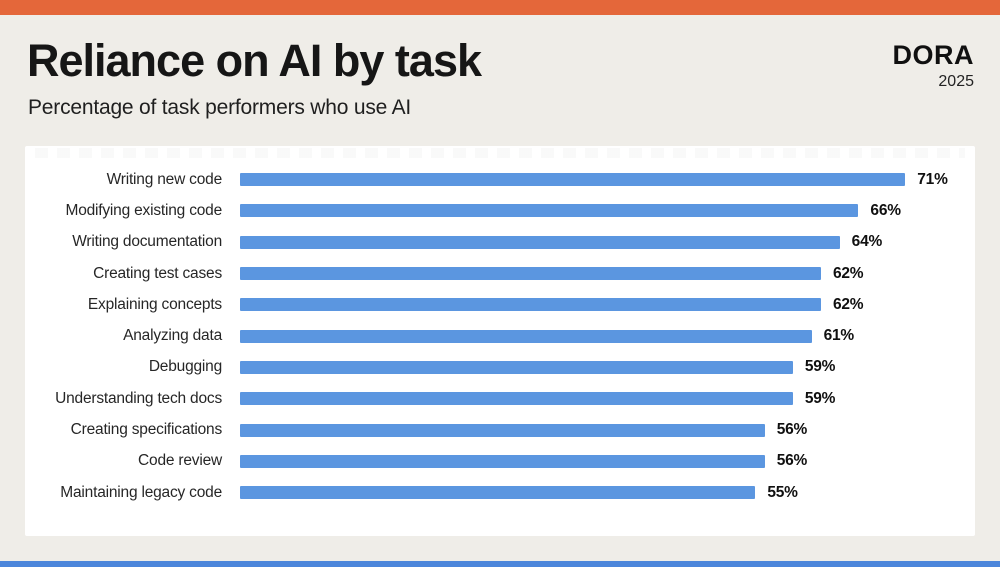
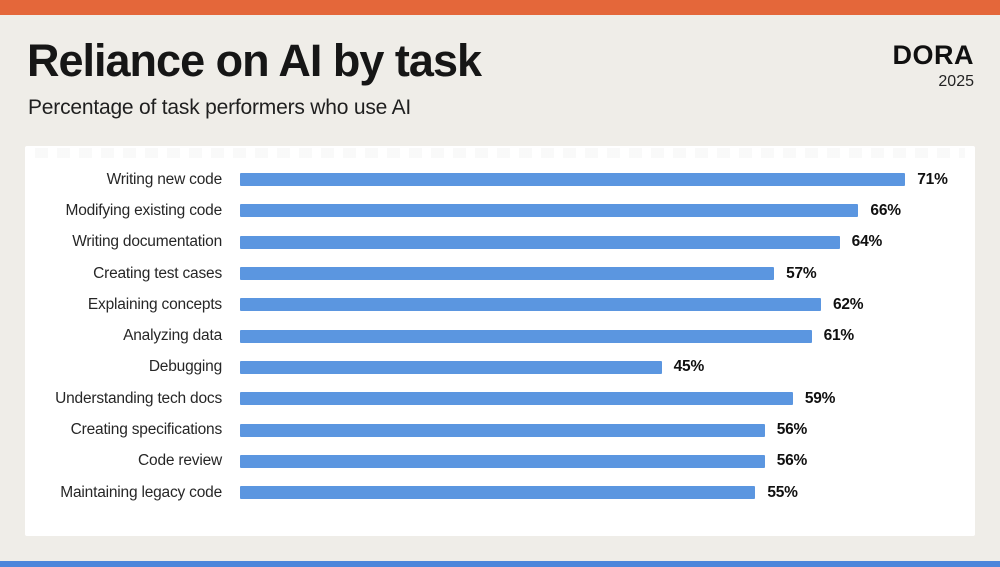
Creating test cases: 62% -> 57%
Debugging: 59% -> 45%
